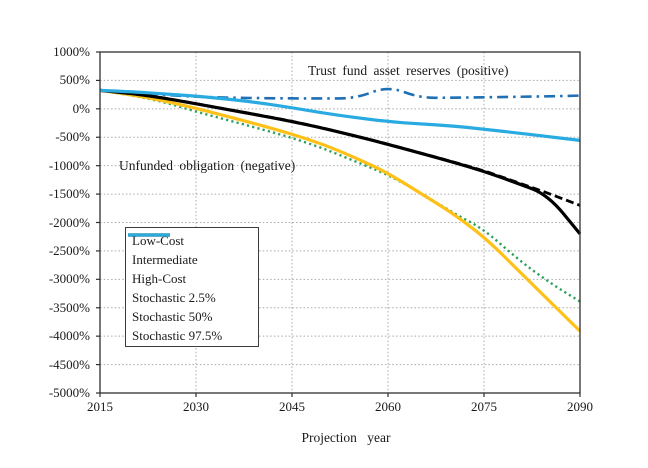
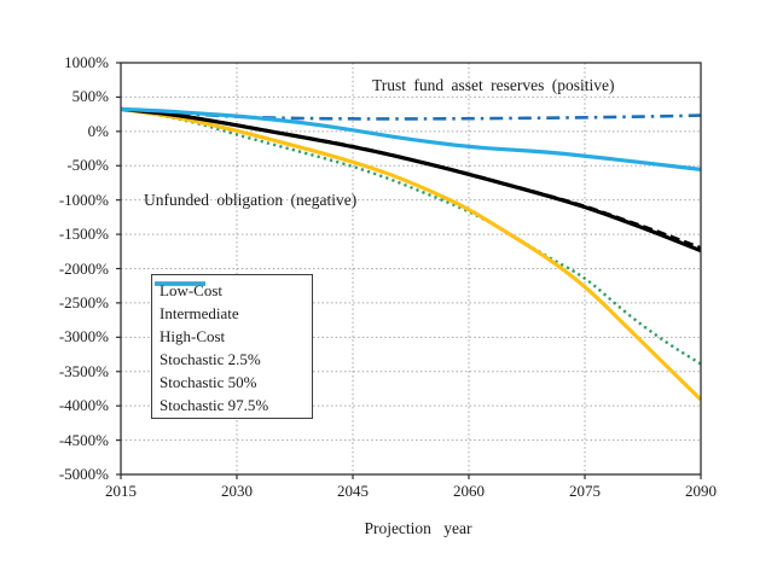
Low-Cost/2060: 400% -> 200%
Stochastic 50%/2090: -2200% -> -1700%
